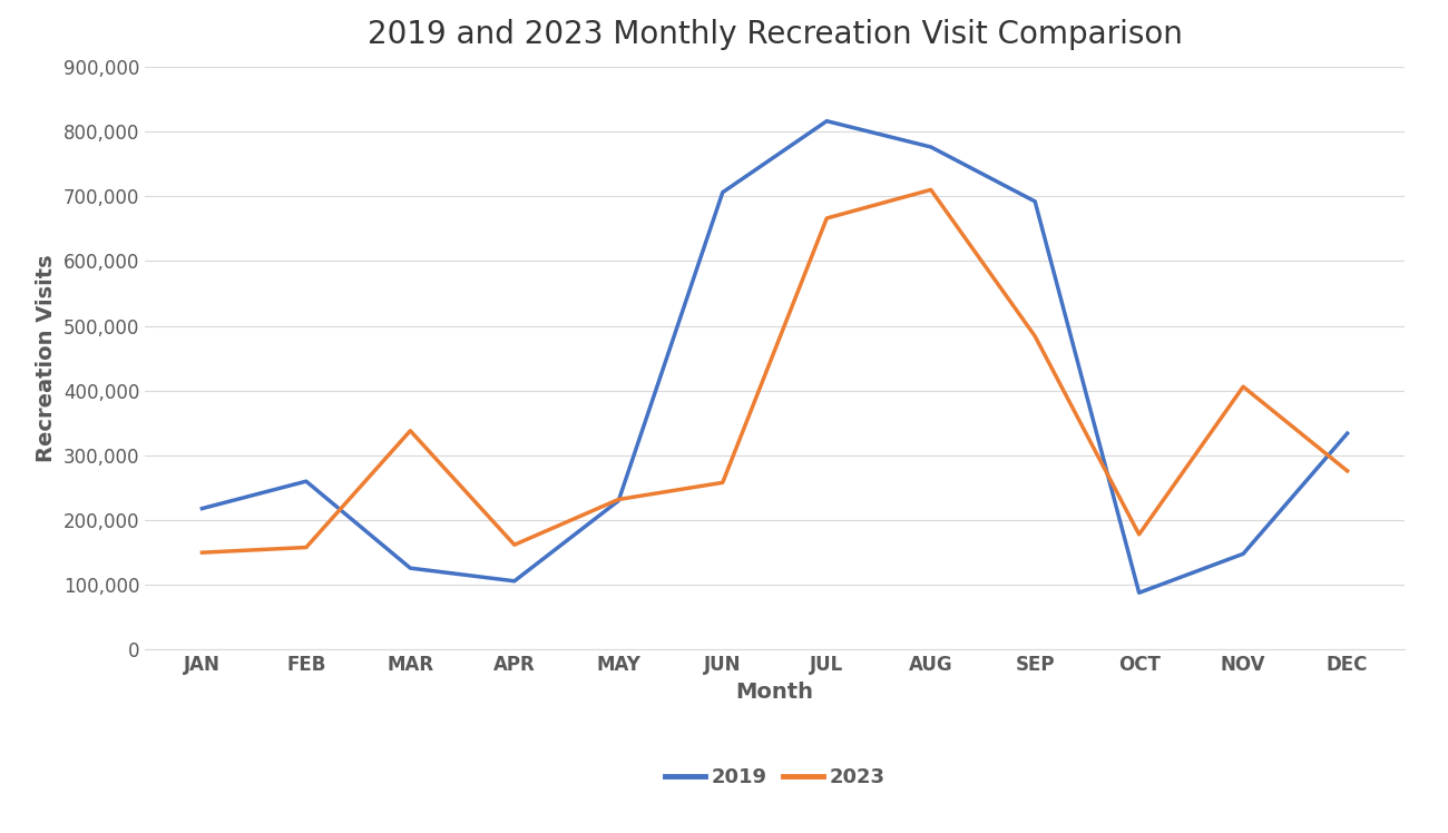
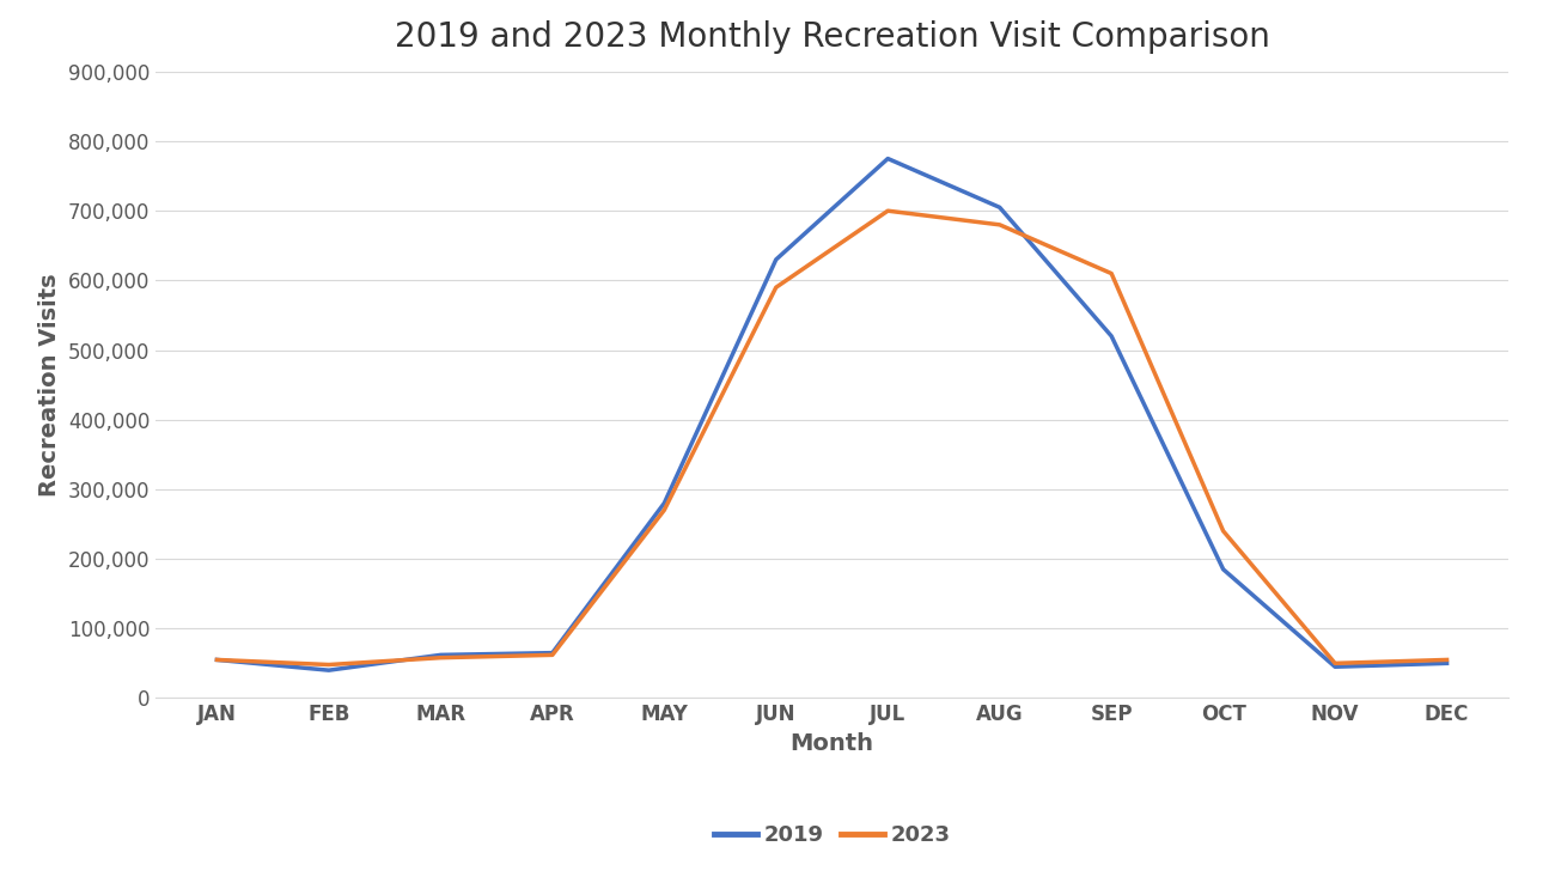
2019/JAN: 218,000 -> 55,000
2023/JAN: 150,000 -> 55,000
2019/FEB: 260,000 -> 40,000
2023/FEB: 158,000 -> 48,000
2019/MAR: 126,000 -> 62,000
2023/MAR: 338,000 -> 58,000
2019/APR: 106,000 -> 65,000
2023/APR: 162,000 -> 62,000
2019/MAY: 230,000 -> 280,000
2023/MAY: 232,000 -> 270,000
2019/JUN: 706,000 -> 630,000
2023/JUN: 258,000 -> 590,000
2019/JUL: 816,000 -> 775,000
2023/JUL: 666,000 -> 700,000
2019/AUG: 776,000 -> 705,000
2023/AUG: 710,000 -> 680,000
2019/SEP: 692,000 -> 520,000
2023/SEP: 484,000 -> 610,000
2019/OCT: 88,000 -> 185,000
2023/OCT: 178,000 -> 240,000
2019/NOV: 148,000 -> 45,000
2023/NOV: 406,000 -> 50,000
2019/DEC: 334,000 -> 50,000
2023/DEC: 276,000 -> 55,000
